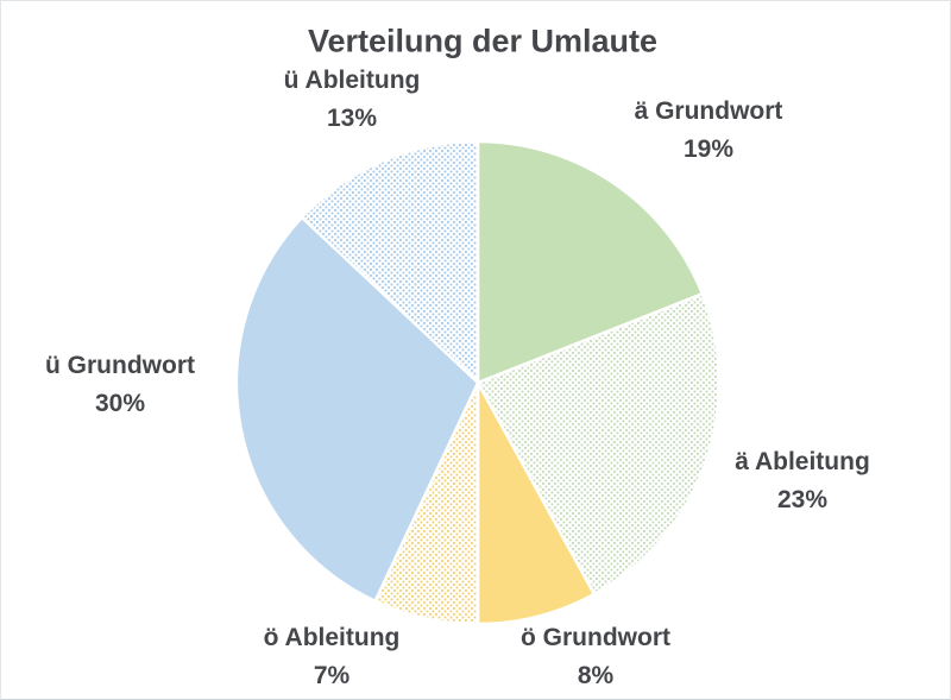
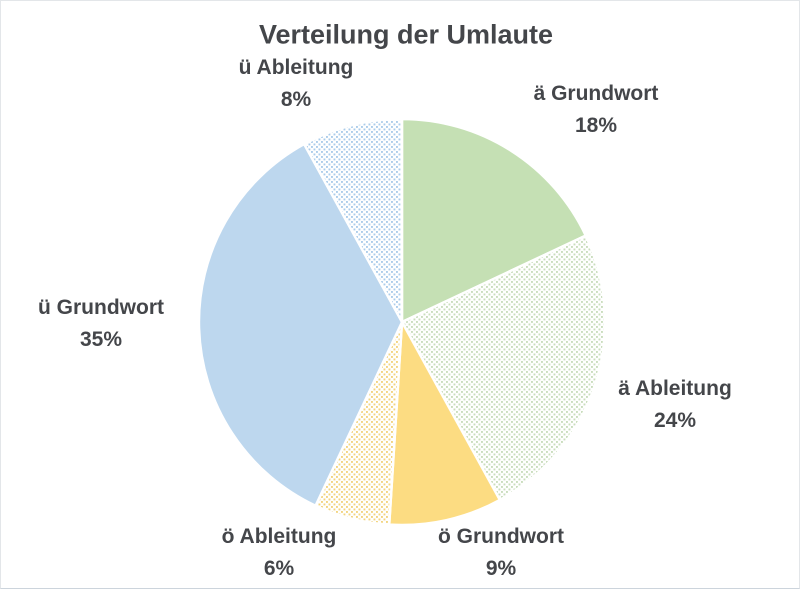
ä Grundwort: 19% -> 18%
ä Ableitung: 23% -> 24%
ö Grundwort: 8% -> 9%
ö Ableitung: 7% -> 6%
ü Grundwort: 30% -> 35%
ü Ableitung: 13% -> 8%
